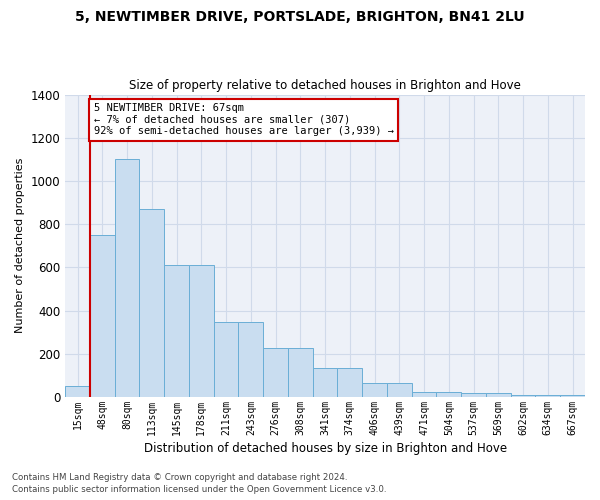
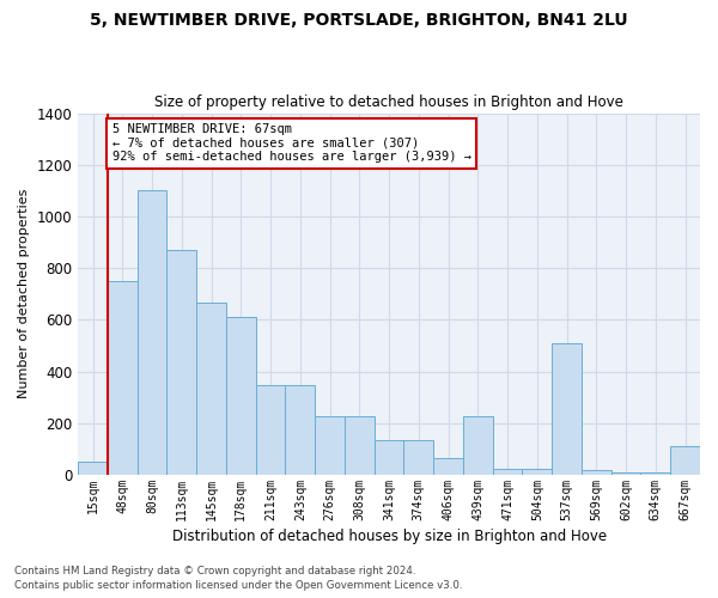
145sqm: 610 -> 665
439sqm: 65 -> 225
537sqm: 20 -> 510
667sqm: 10 -> 110
